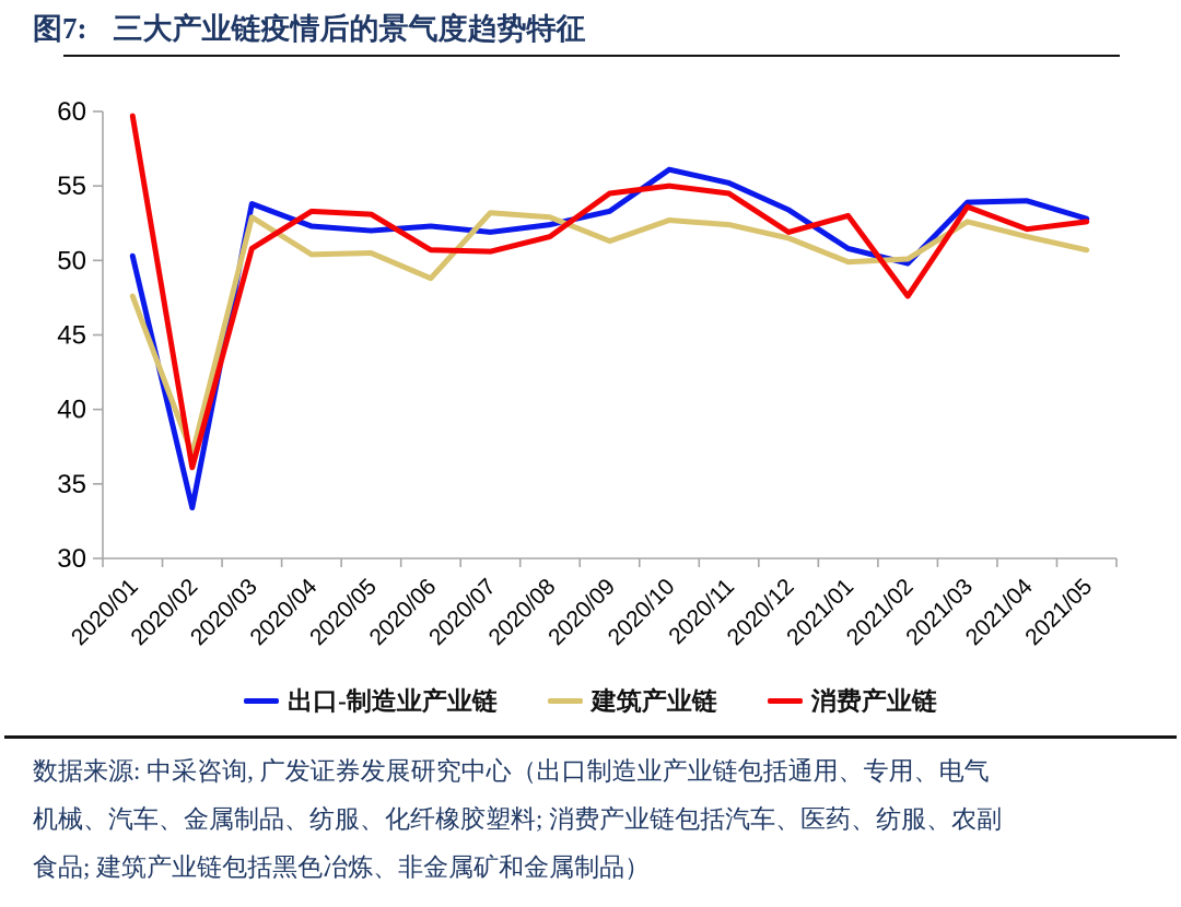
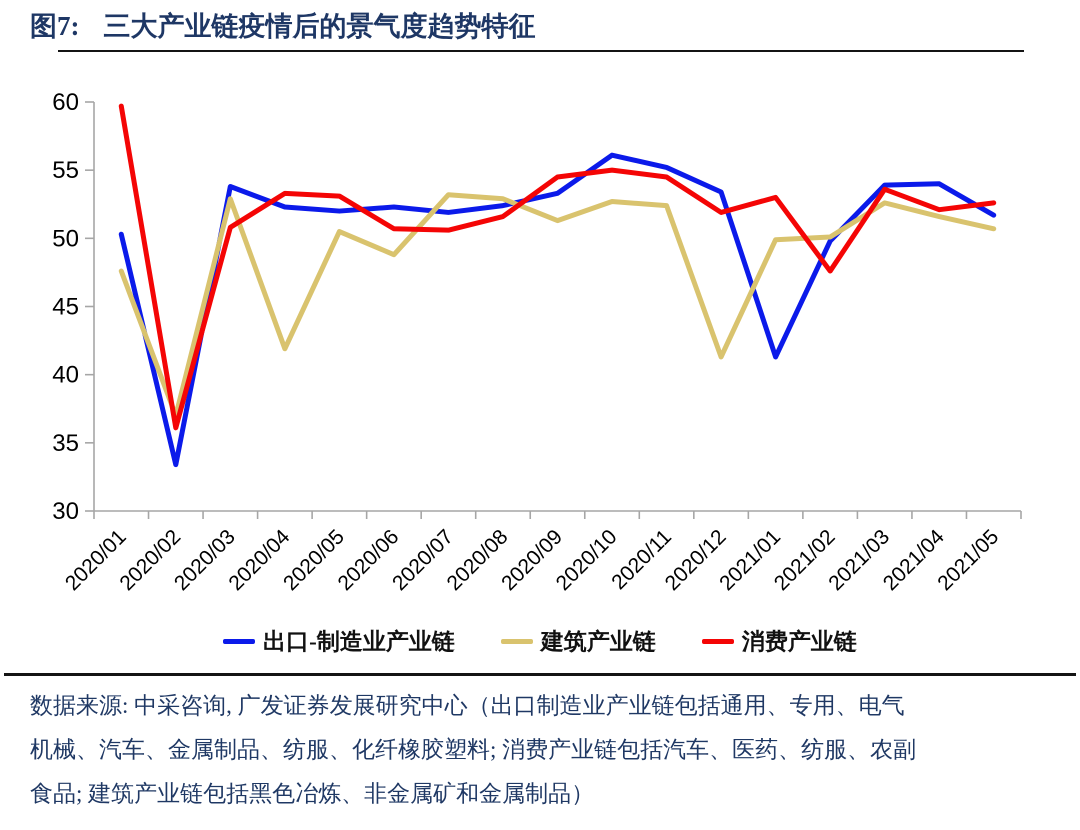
建筑产业链/2020/04: 50.4 -> 41.9
建筑产业链/2020/12: 51.5 -> 41.3
出口-制造业产业链/2021/01: 50.8 -> 41.3
出口-制造业产业链/2021/05: 52.8 -> 51.7
